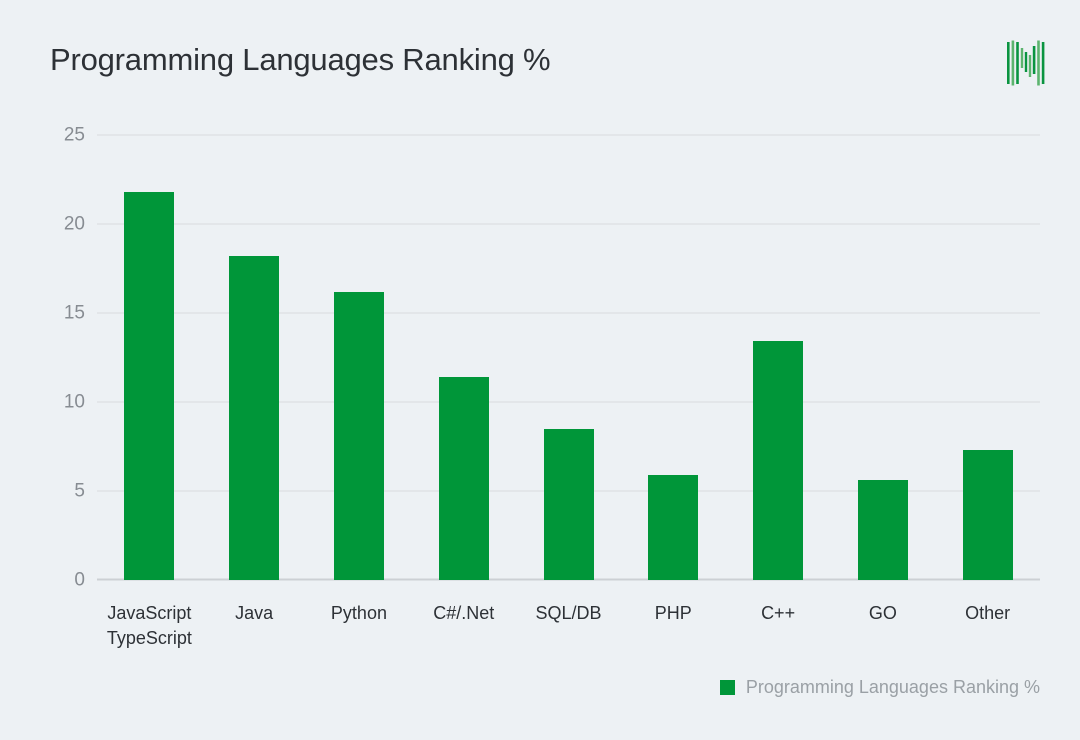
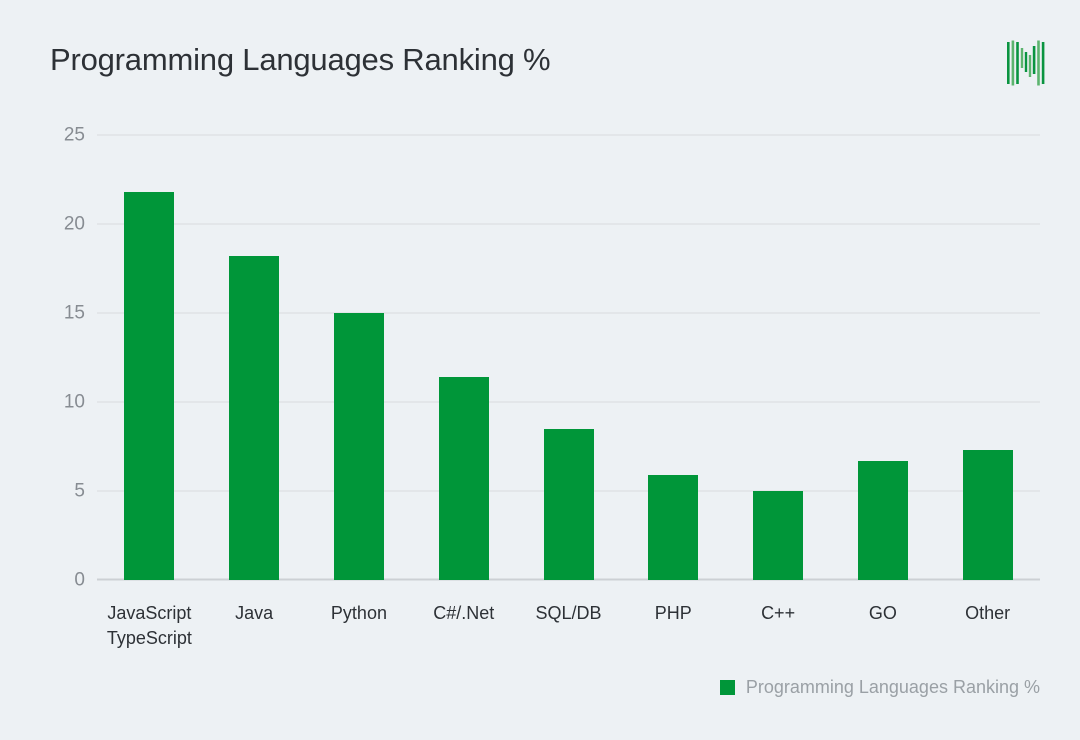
Python: 16.2 -> 15.0
C++: 13.4 -> 5.0
GO: 5.6 -> 6.7
